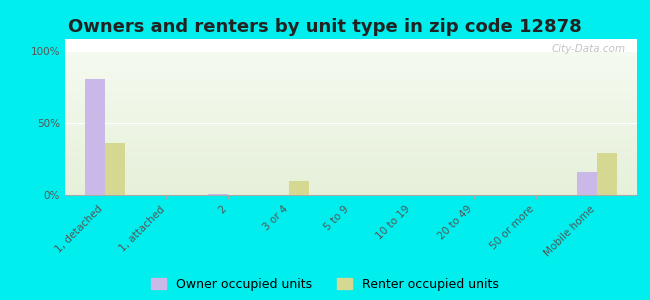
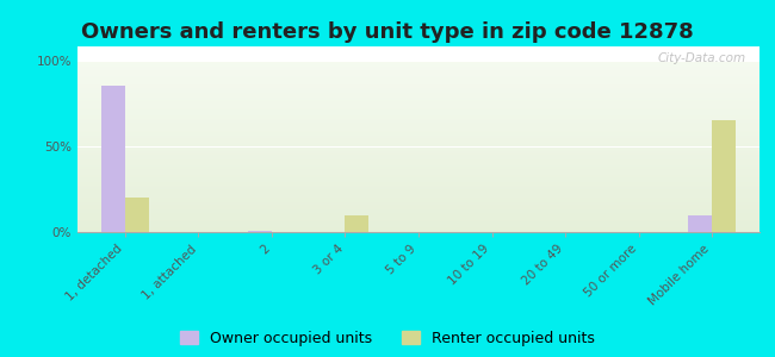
Owner occupied units/1, detached: 80% -> 85%
Renter occupied units/1, detached: 36% -> 20%
Owner occupied units/Mobile home: 16% -> 10%
Renter occupied units/Mobile home: 29% -> 65%
